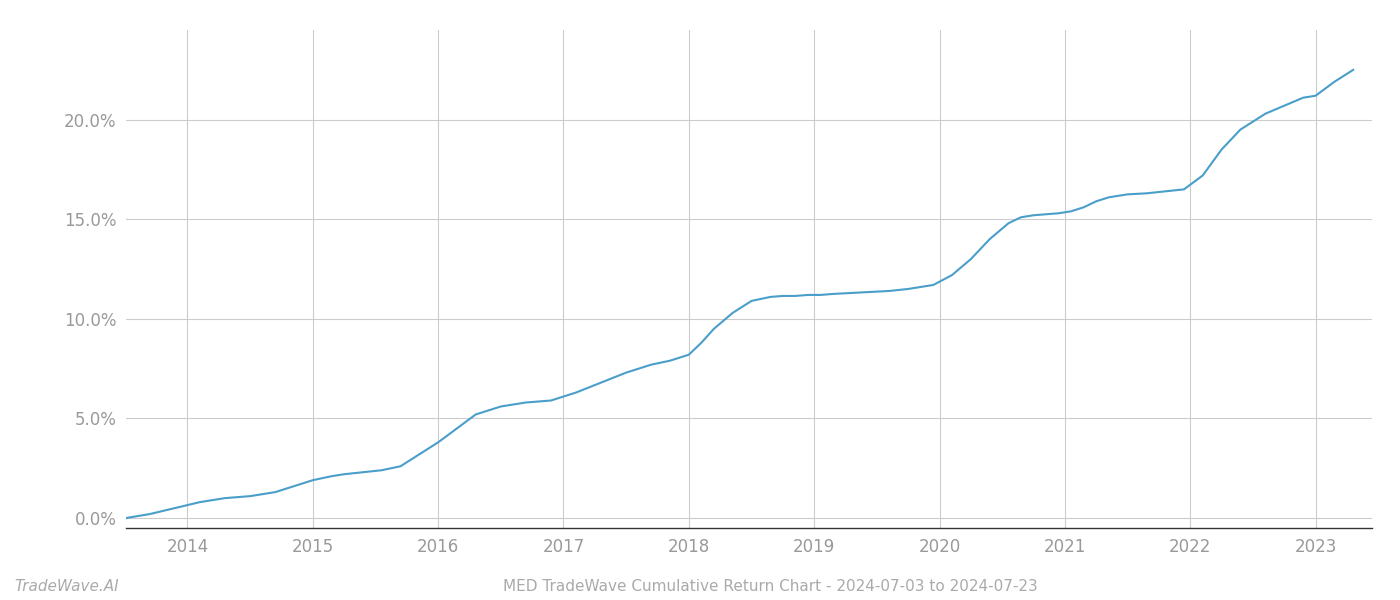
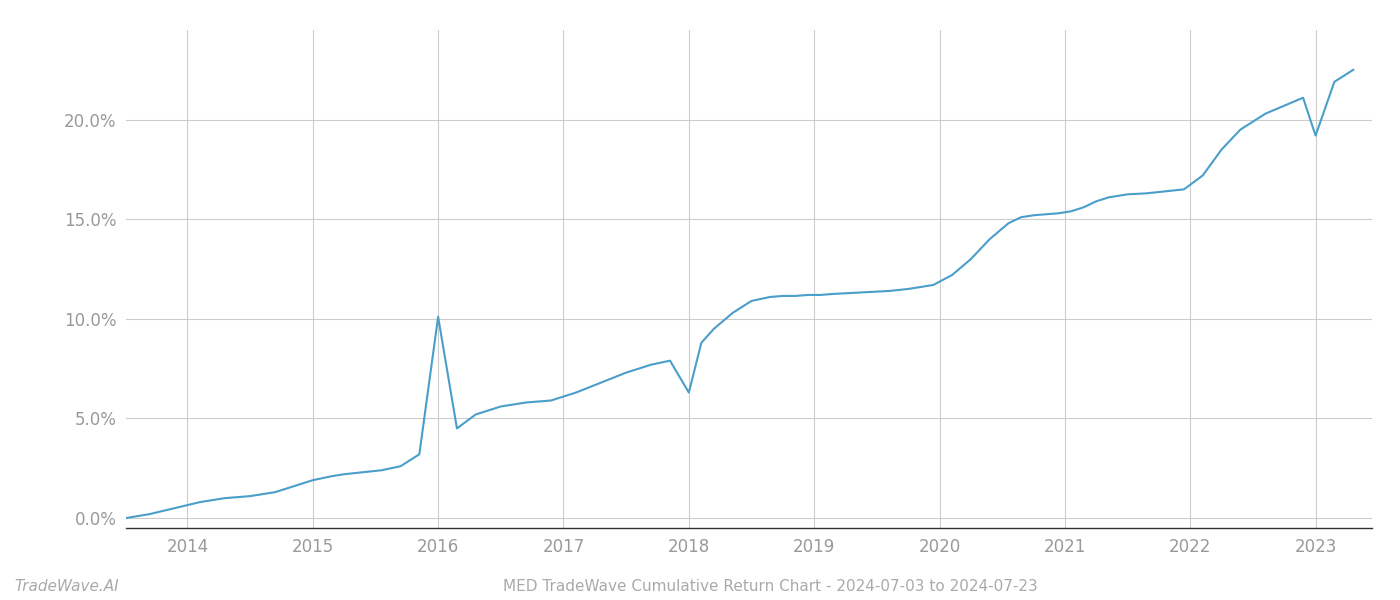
2016: 3.8% -> 10.1%
2018: 8.2% -> 6.3%
2023: 21.2% -> 19.2%
